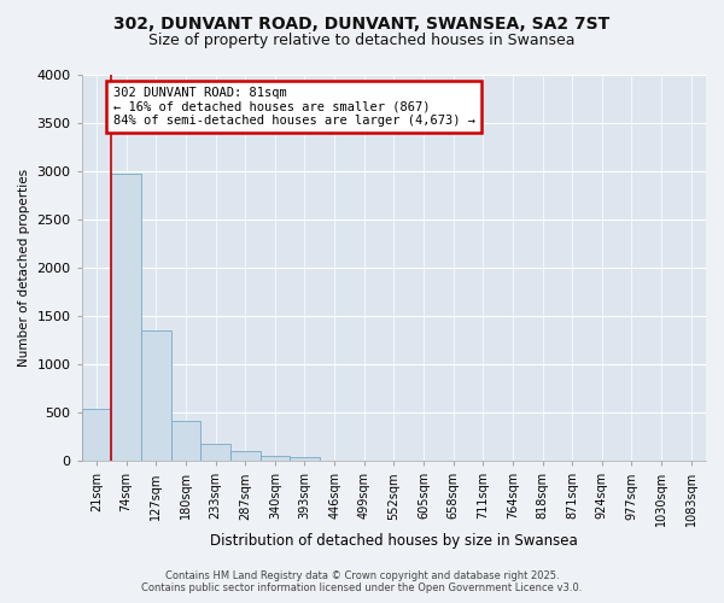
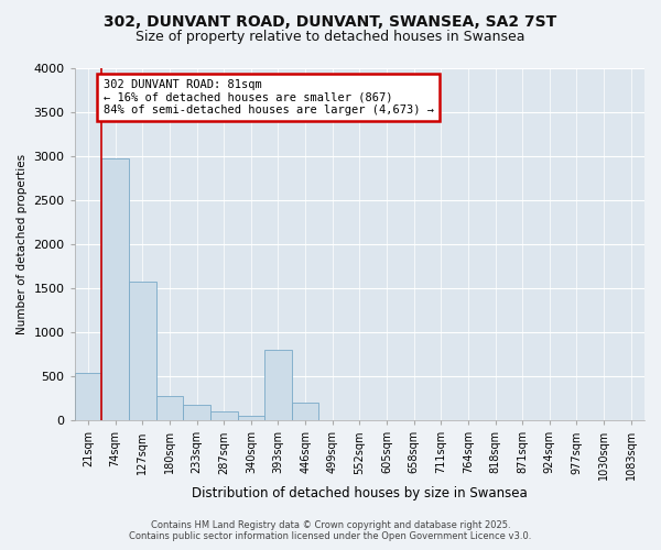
127sqm: 1350 -> 1580
180sqm: 410 -> 280
393sqm: 40 -> 800
446sqm: 0 -> 200
